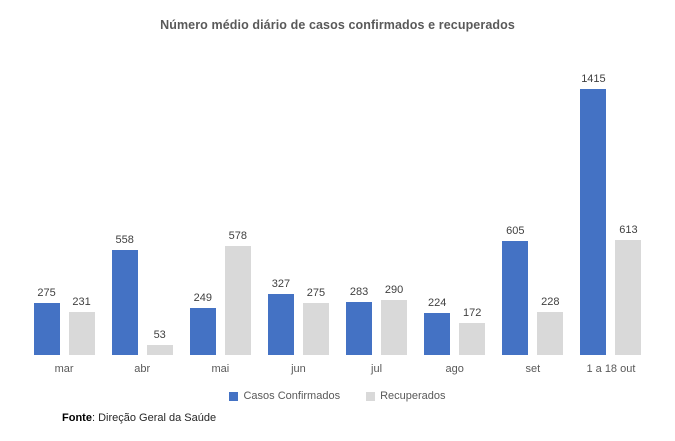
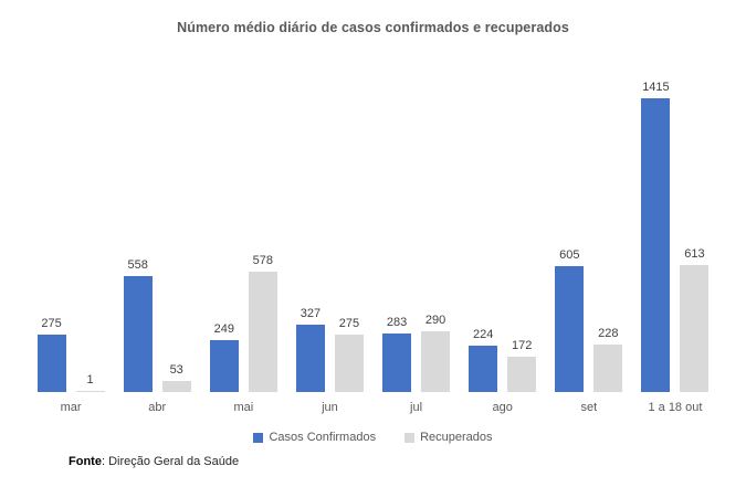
Recuperados/mar: 231 -> 1
